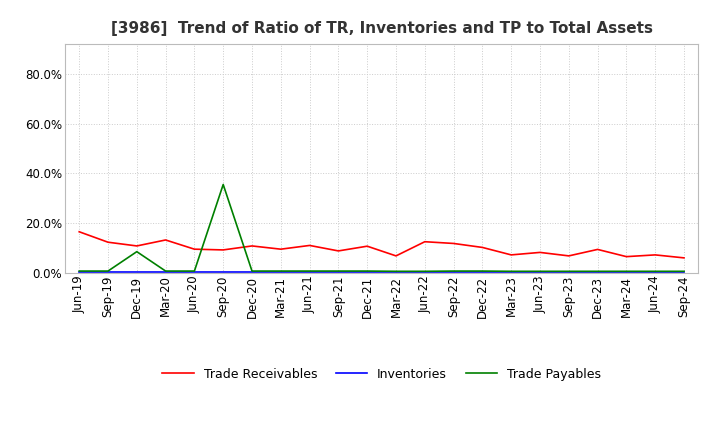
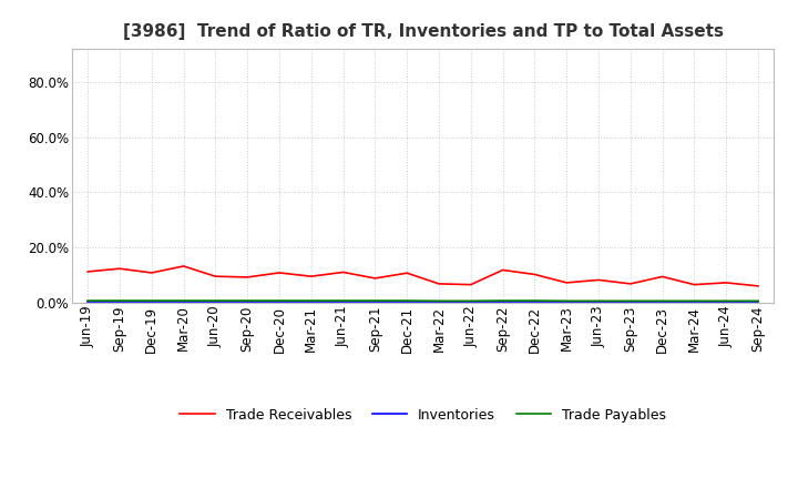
Trade Receivables/Jun-19: 16.5% -> 11.2%
Trade Payables/Dec-19: 8.5% -> 0.7%
Trade Payables/Sep-20: 35.5% -> 0.7%
Trade Receivables/Jun-22: 12.5% -> 6.5%
